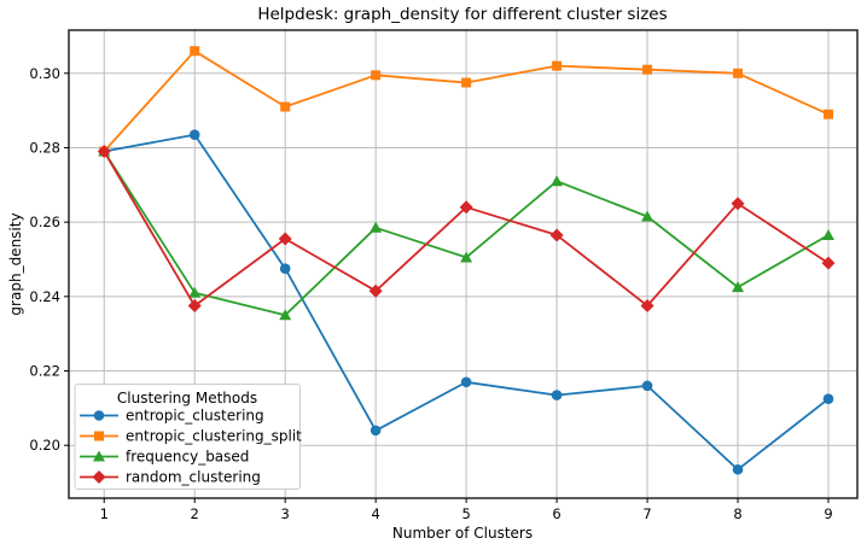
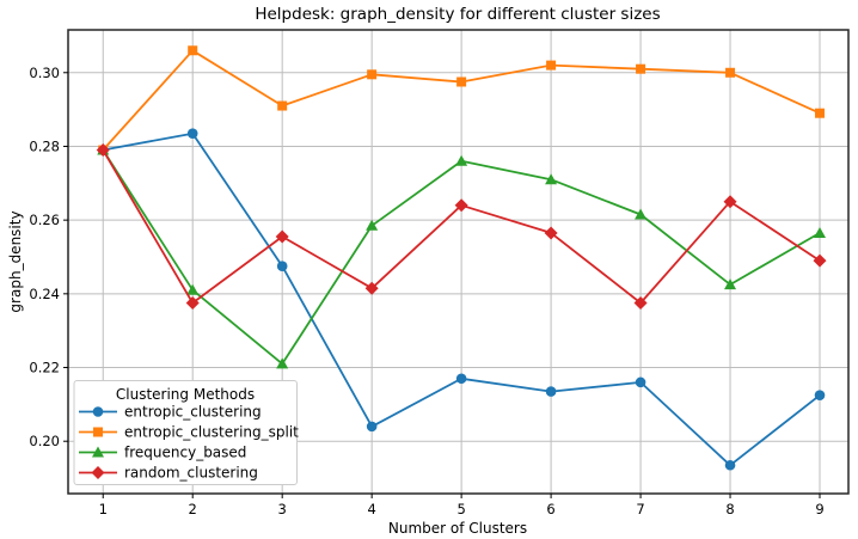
frequency_based/3: 0.235 -> 0.221
frequency_based/5: 0.251 -> 0.276
